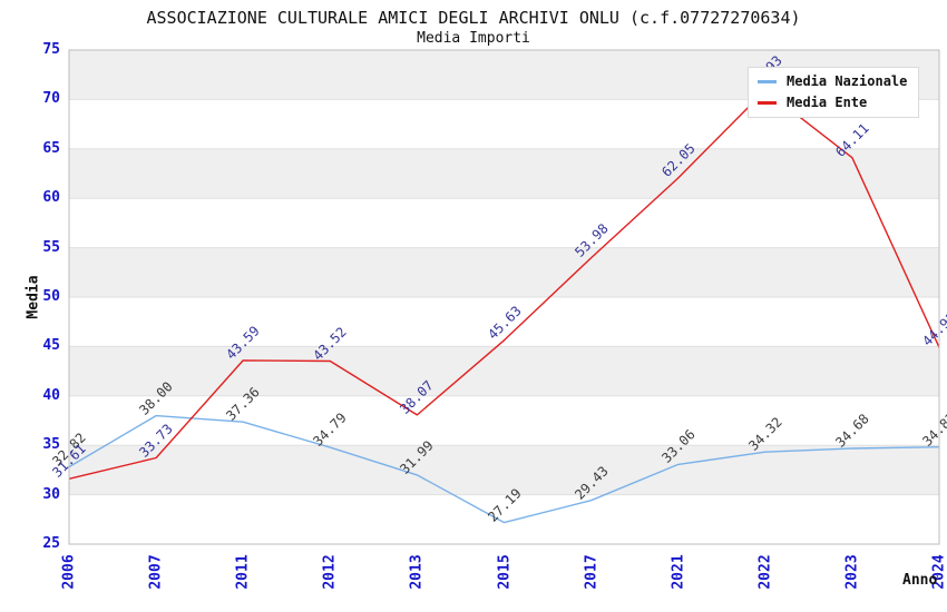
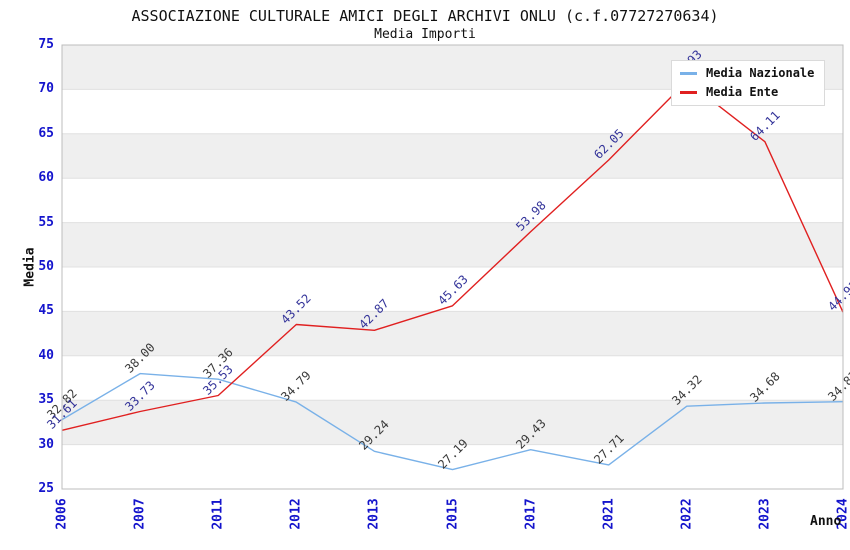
Media Ente/2011: 43.59 -> 35.53
Media Nazionale/2013: 31.99 -> 29.24
Media Ente/2013: 38.07 -> 42.87
Media Nazionale/2021: 33.06 -> 27.71
